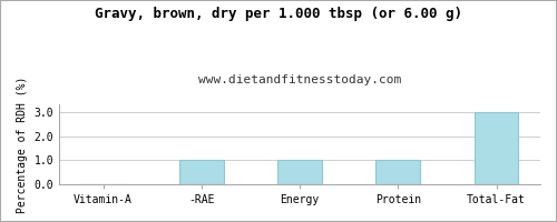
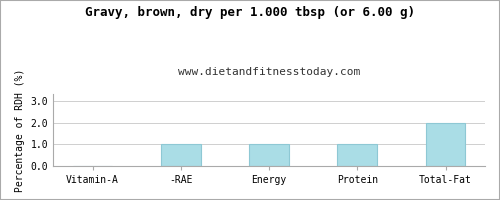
Total-Fat: 3 -> 2
